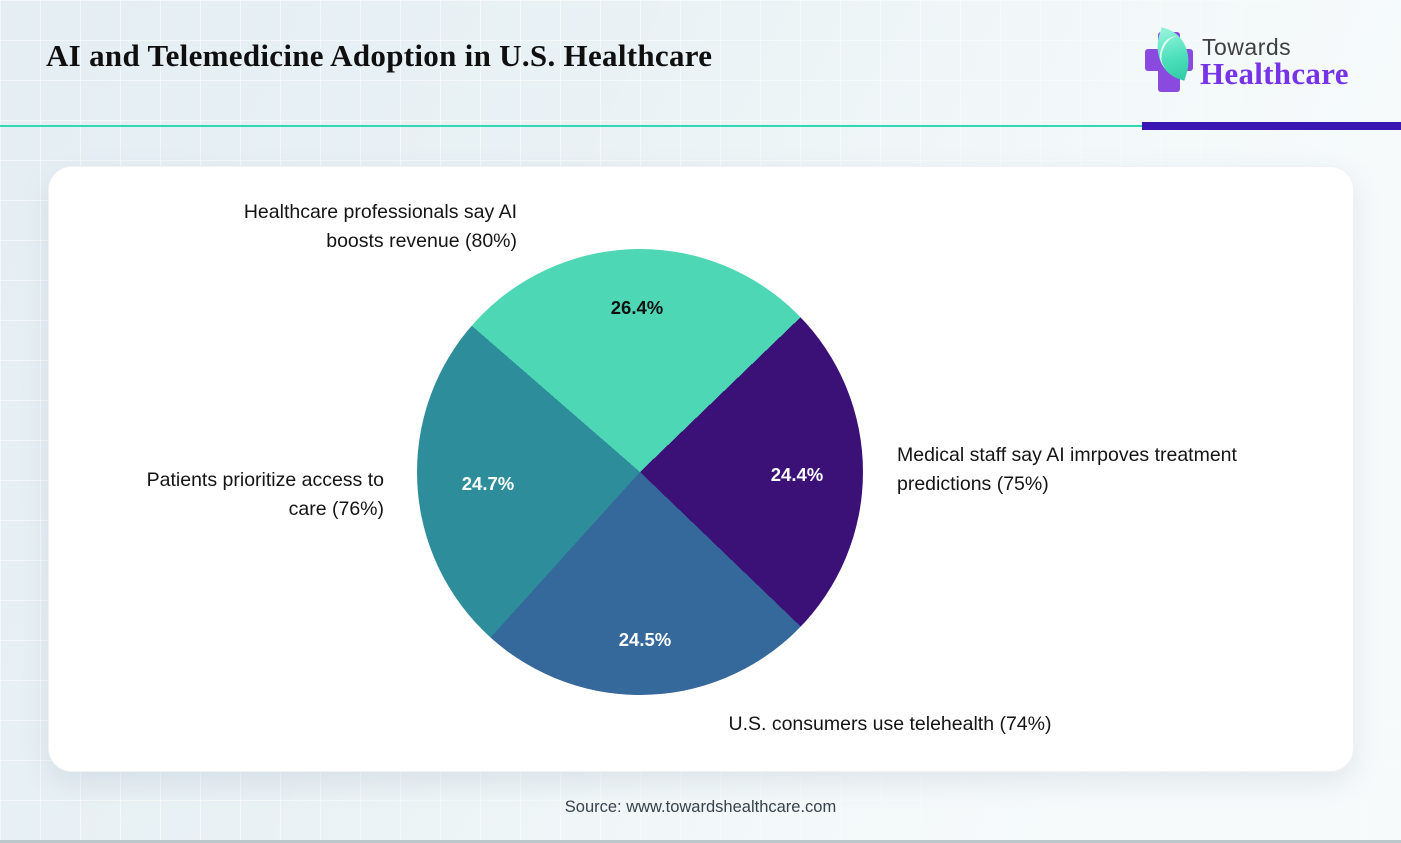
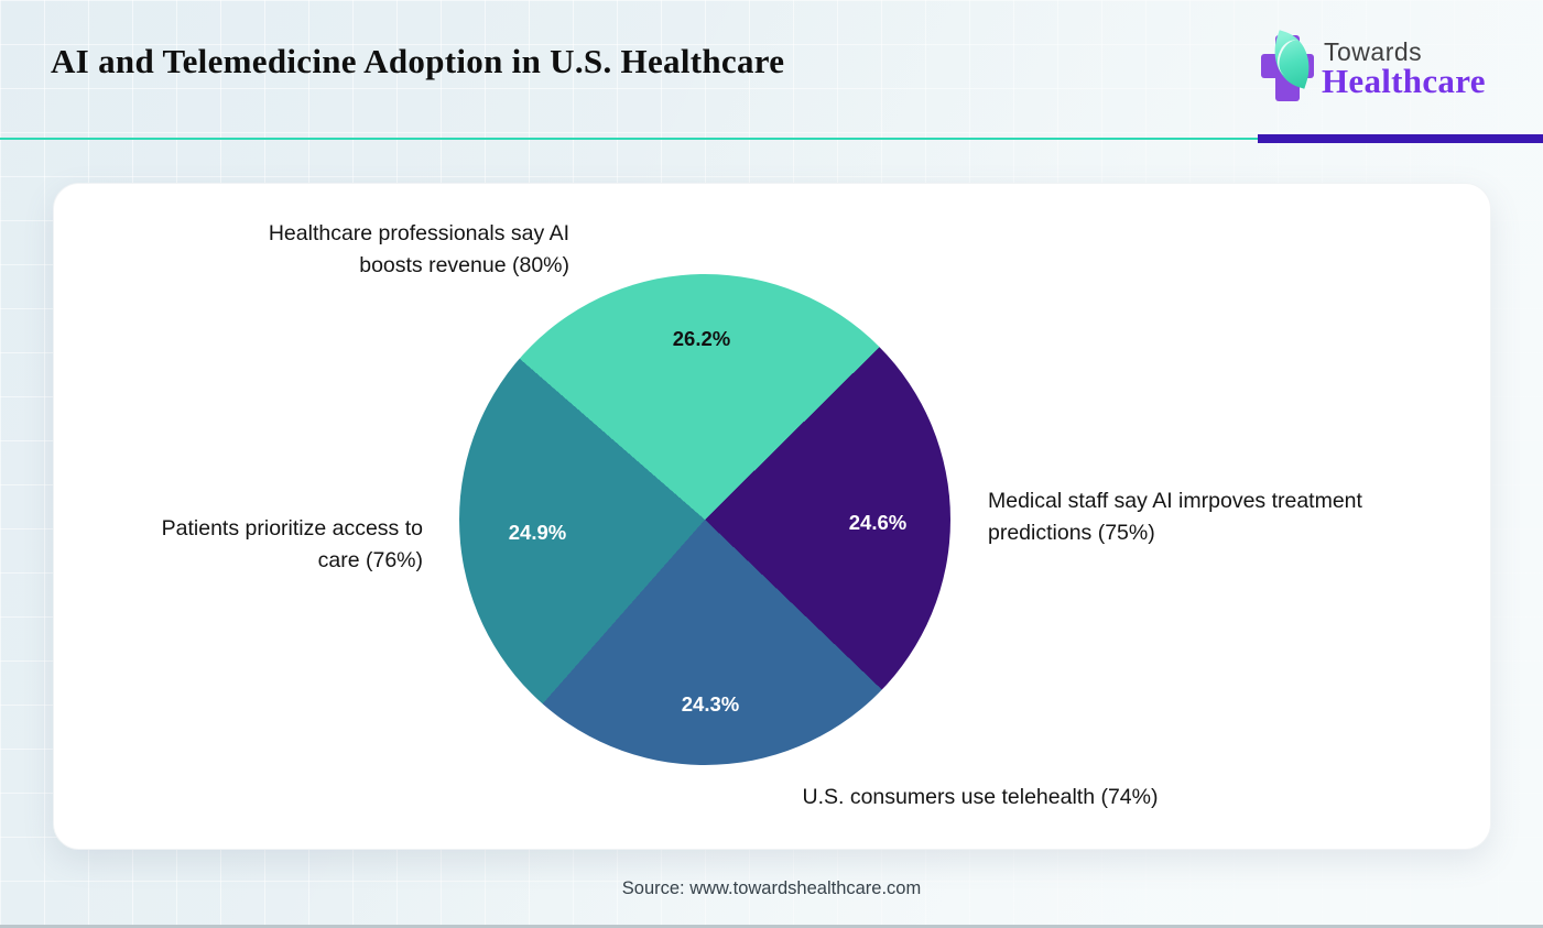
Healthcare professionals say AI boosts revenue (80%): 26.4% -> 26.2%
Medical staff say AI imrpoves treatment predictions (75%): 24.4% -> 24.6%
U.S. consumers use telehealth (74%): 24.5% -> 24.3%
Patients prioritize access to care (76%): 24.7% -> 24.9%
